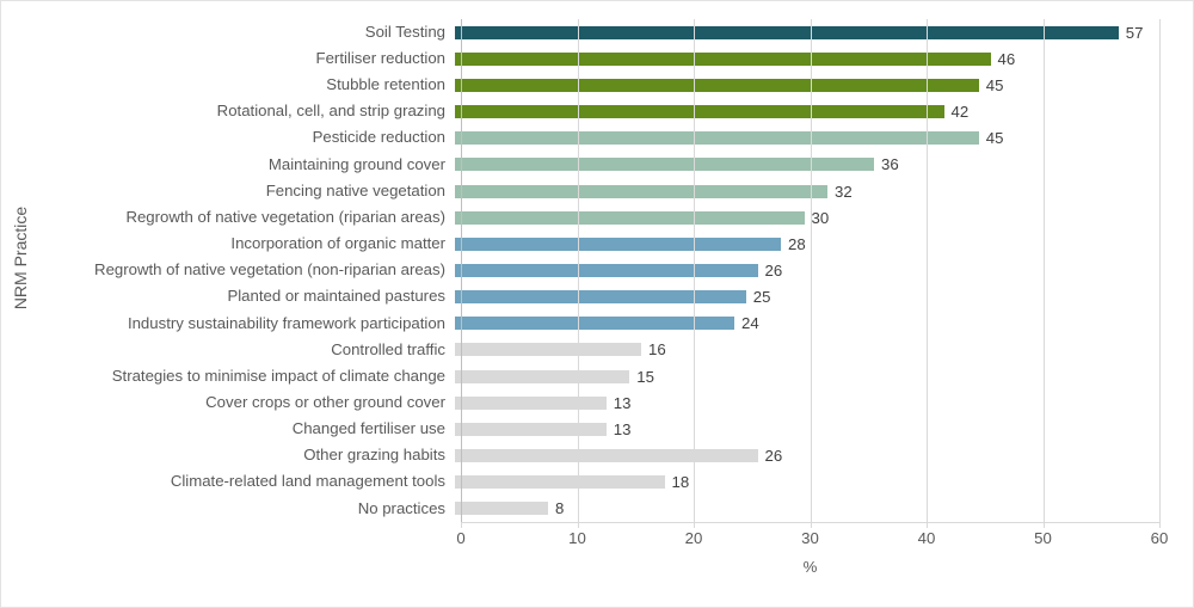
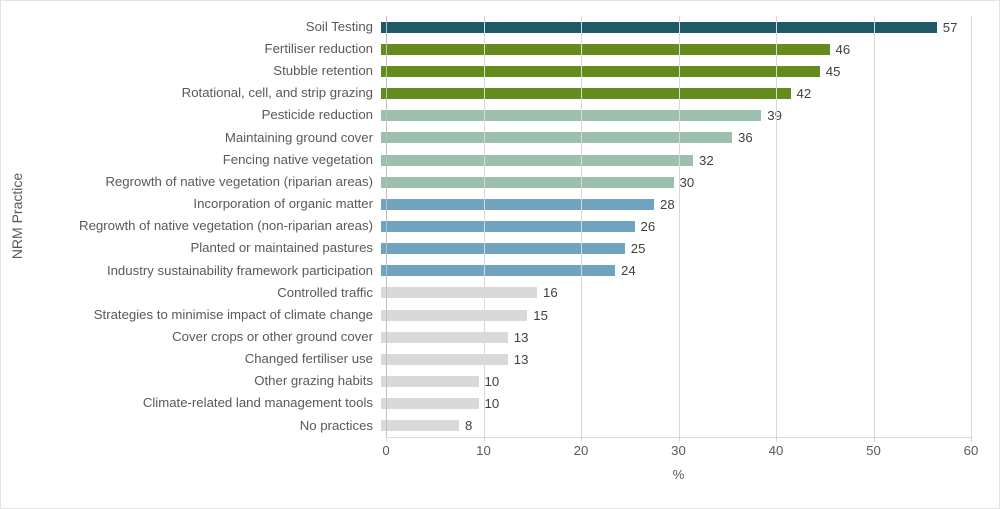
Pesticide reduction: 45 -> 39
Other grazing habits: 26 -> 10
Climate-related land management tools: 18 -> 10
